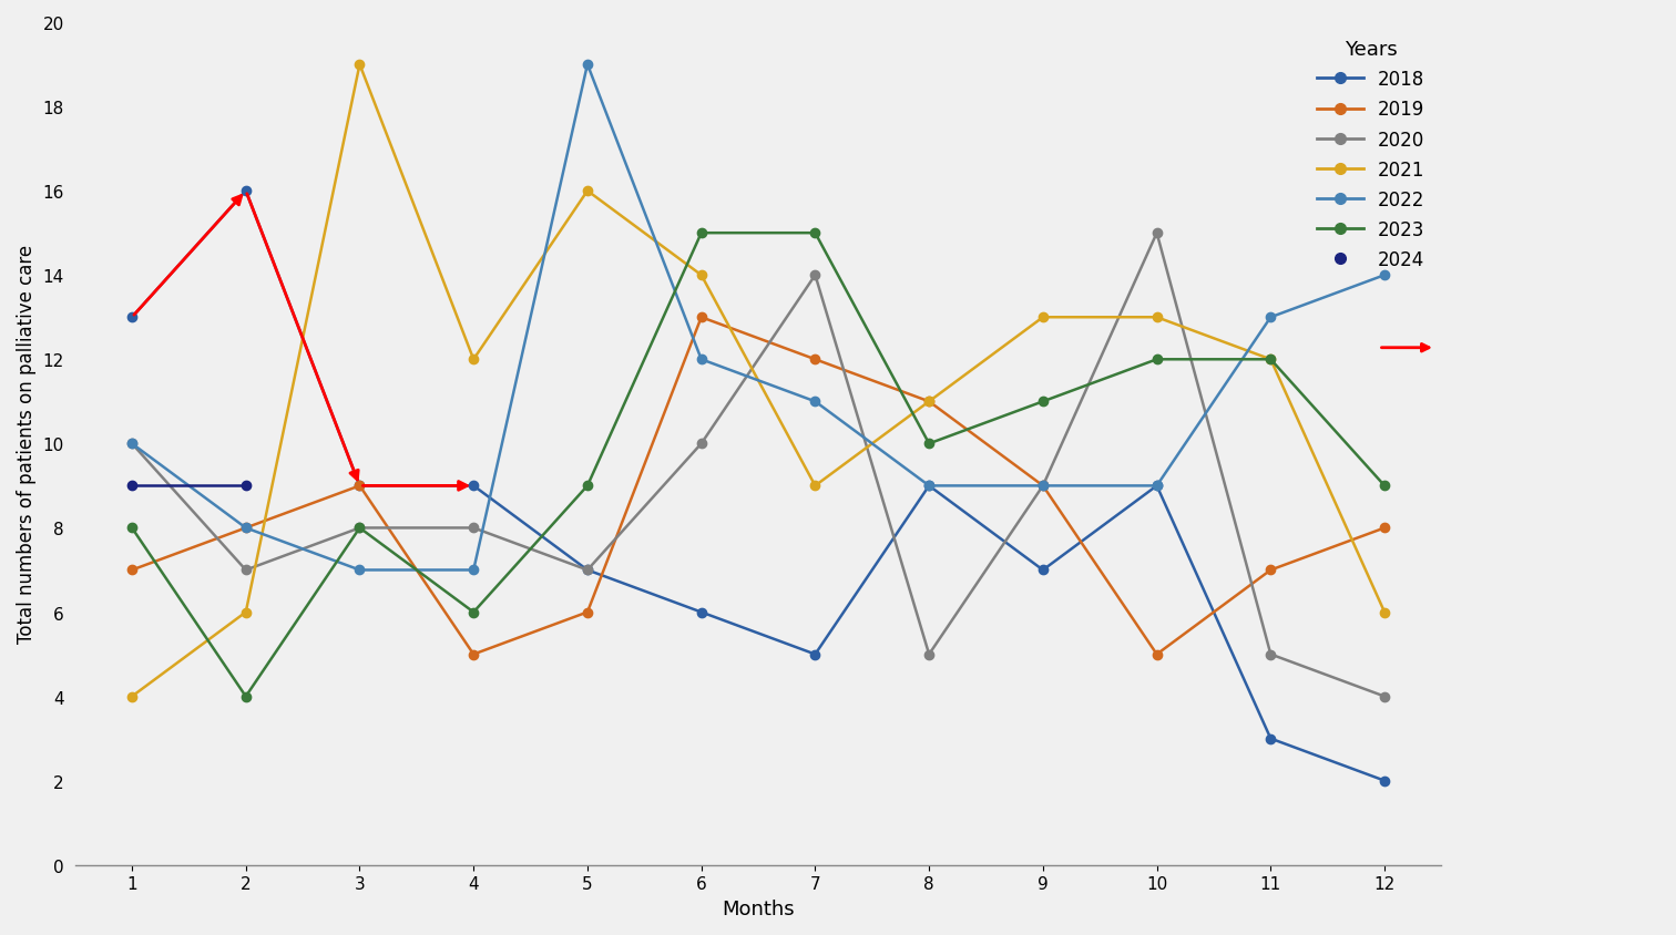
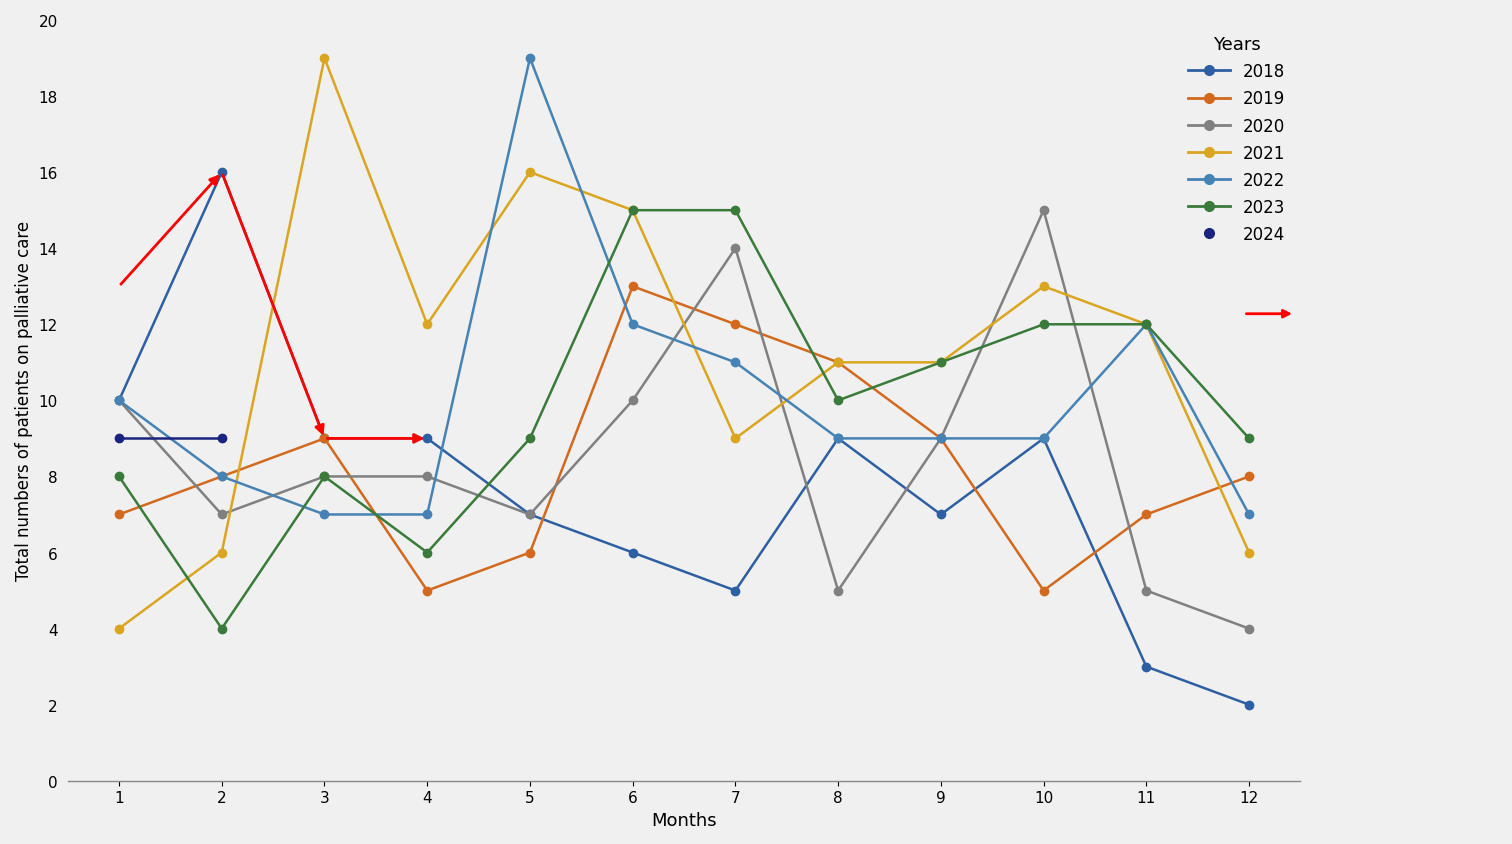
2018/1: 13 -> 10
2021/6: 14 -> 15
2021/9: 13 -> 11
2022/11: 13 -> 12
2022/12: 14 -> 7
